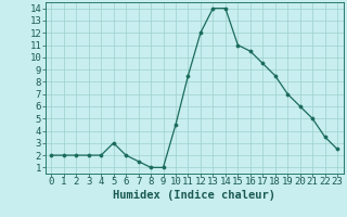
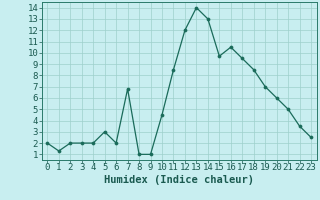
1: 2.0 -> 1.3
7: 1.5 -> 6.8
14: 14.0 -> 13.0
15: 11.0 -> 9.7
